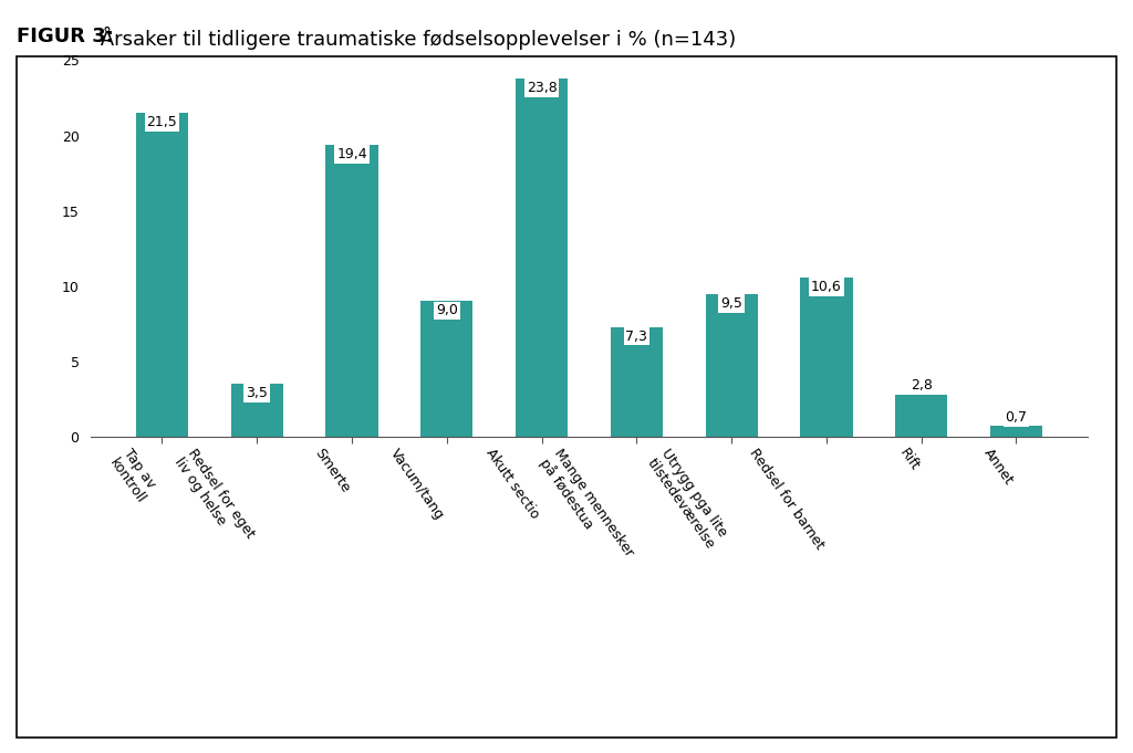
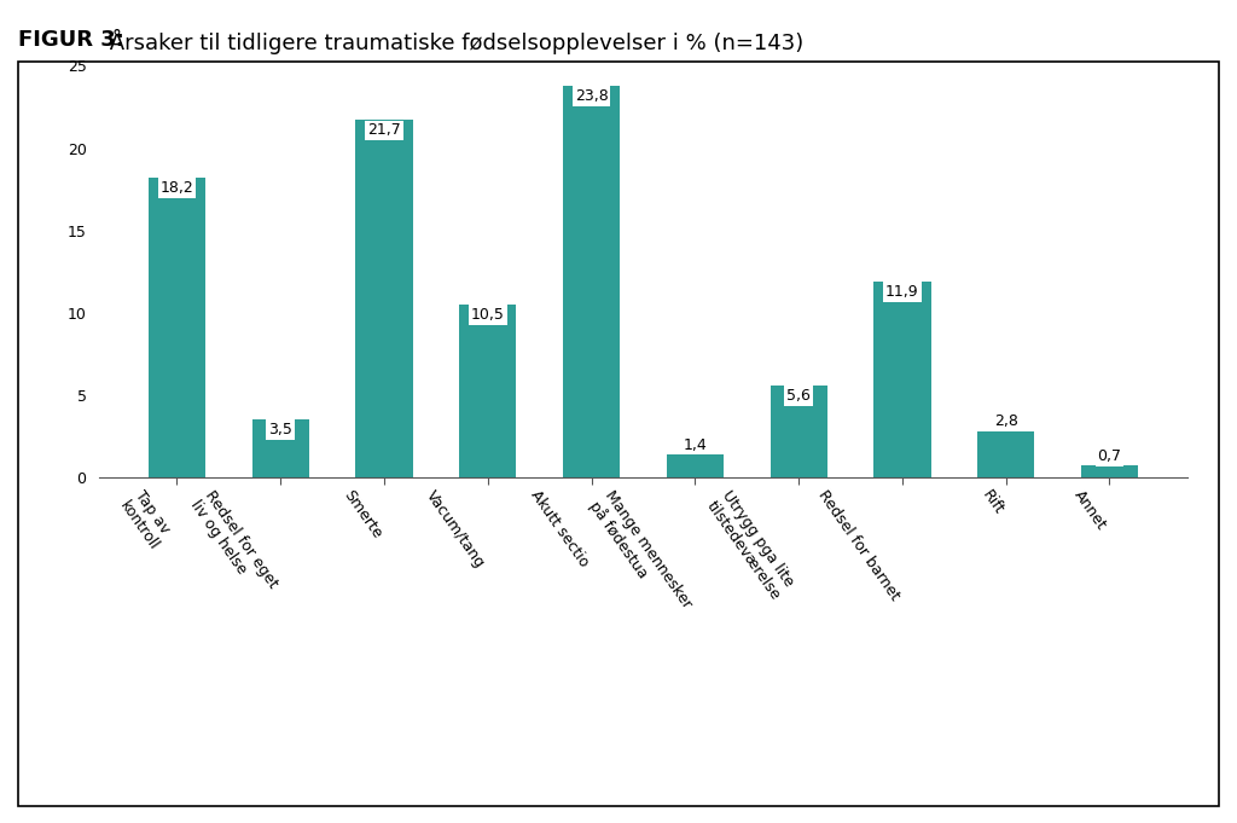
Tap av kontroll: 21,5 -> 18,2
Smerte: 19,4 -> 21,7
Vacum/tang: 9,0 -> 10,5
Mange mennesker på fødestua: 7,3 -> 1,4
Utrygg pga lite tilstedeværelse: 9,5 -> 5,6
Redsel for barnet: 10,6 -> 11,9
